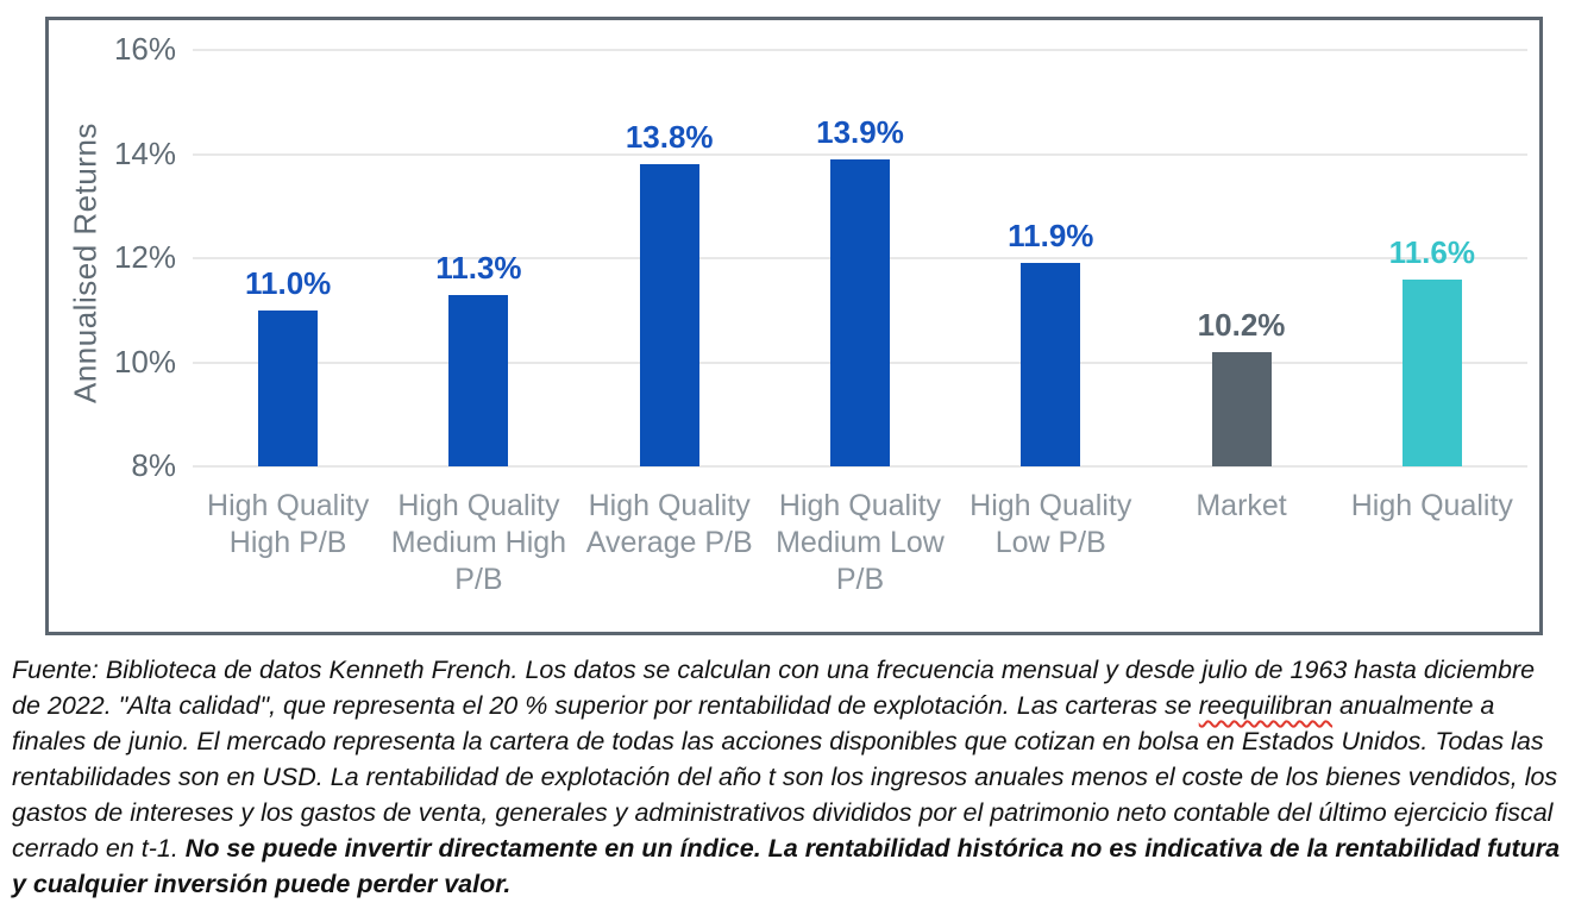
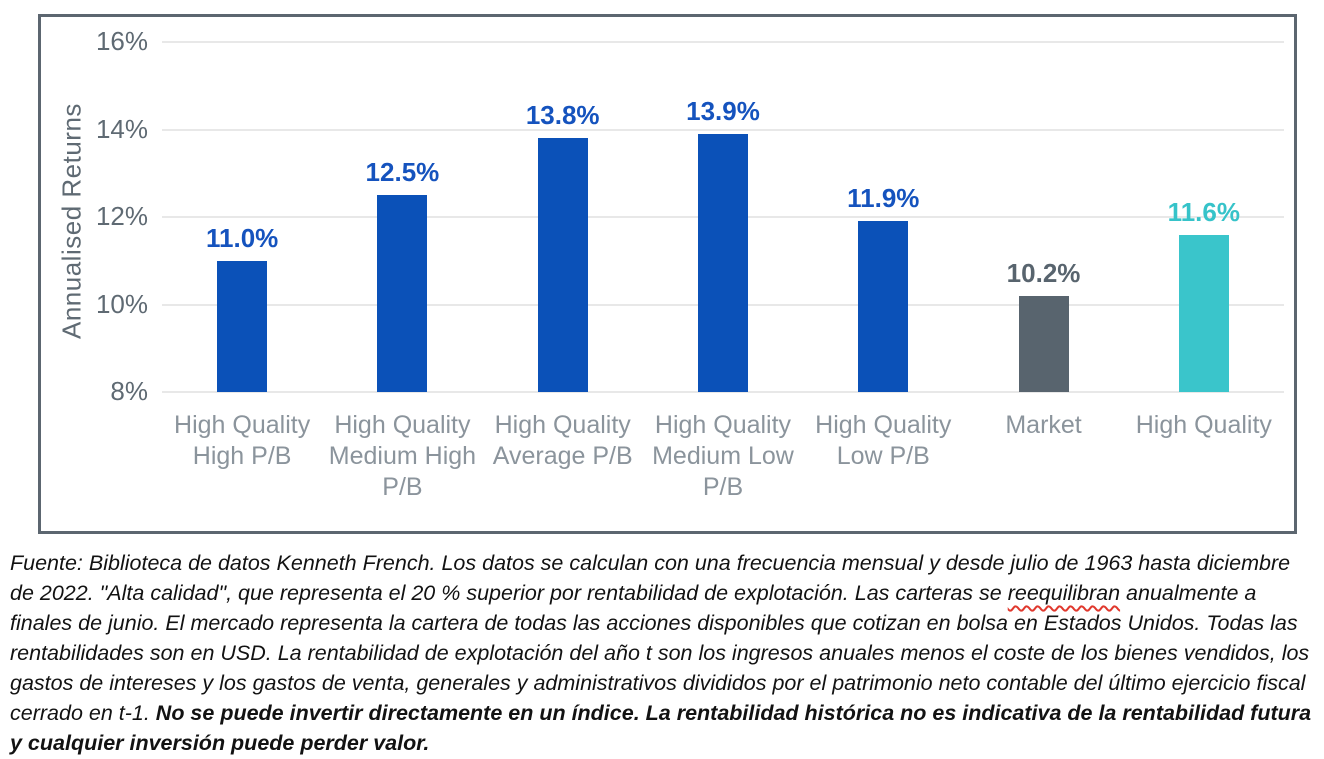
High Quality Medium High P/B: 11.3% -> 12.5%
